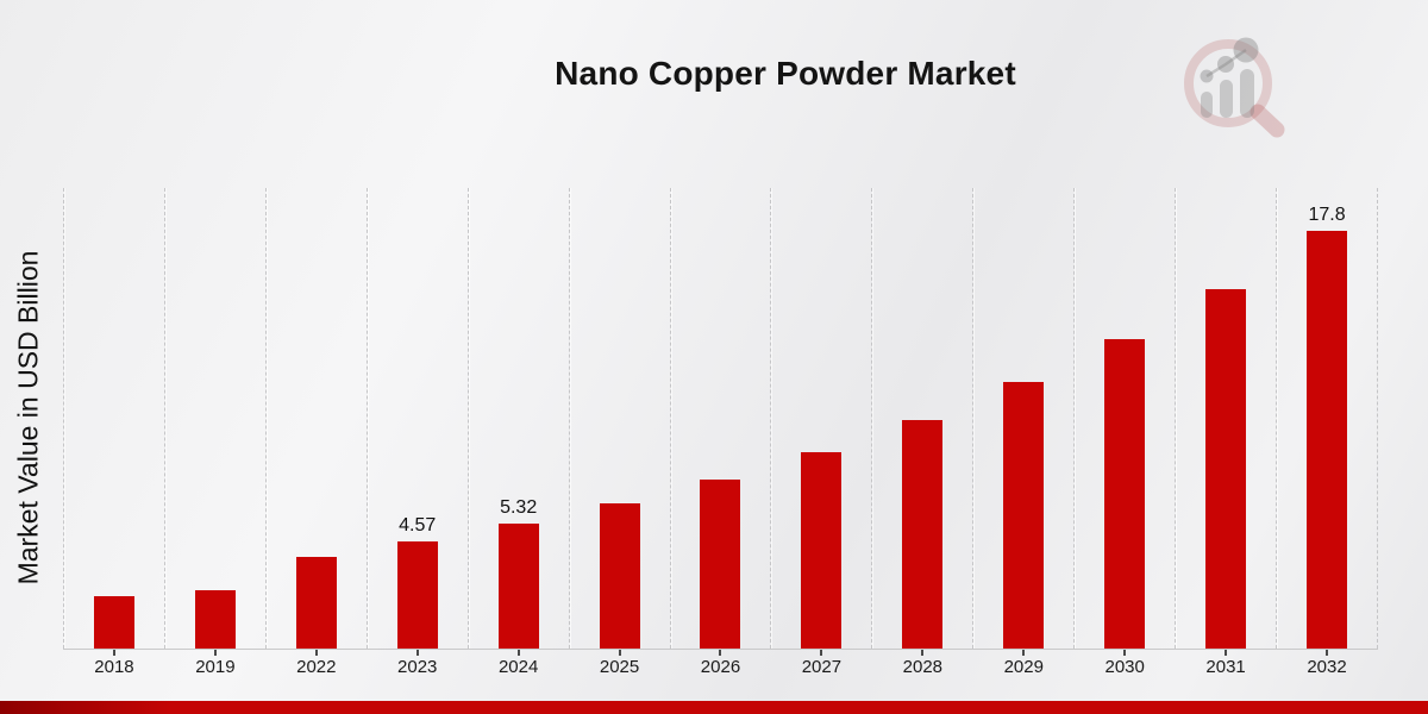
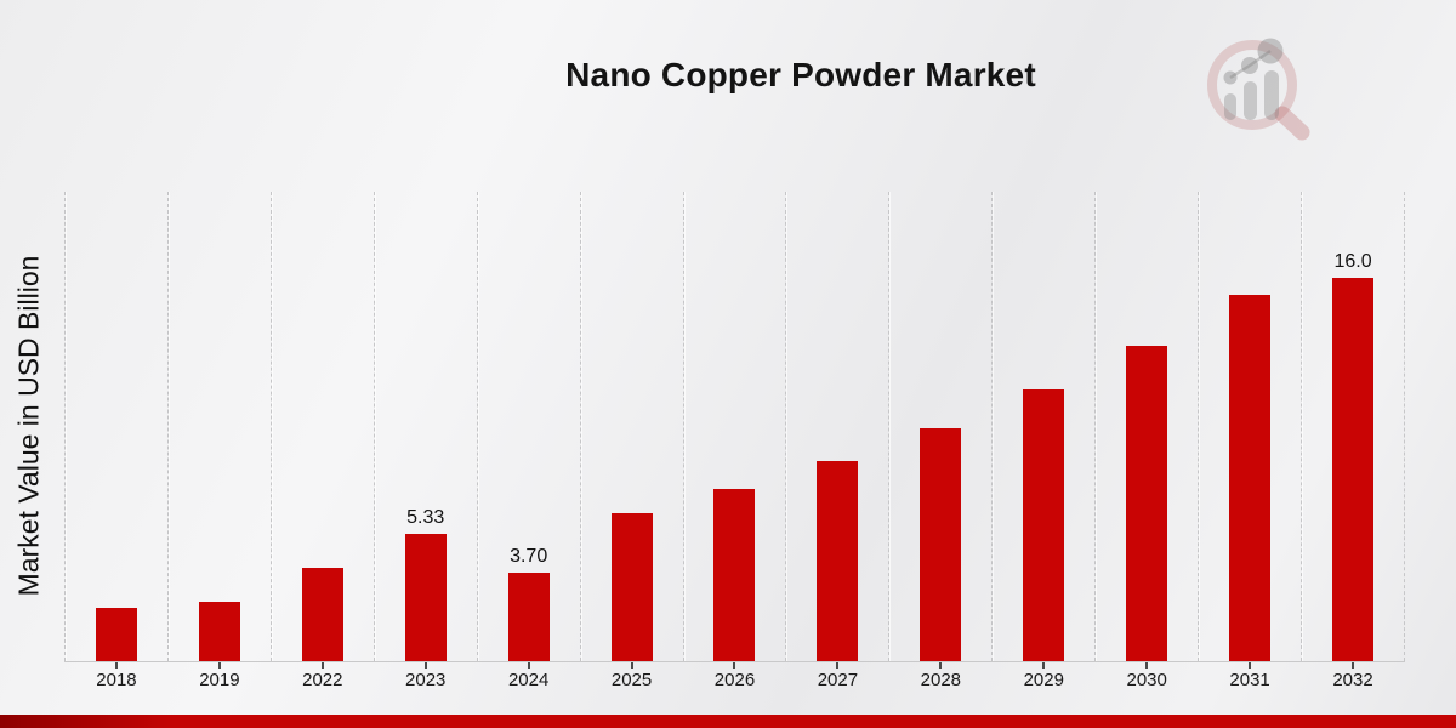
2023: 4.57 -> 5.33
2024: 5.32 -> 3.70
2032: 17.8 -> 16.0
